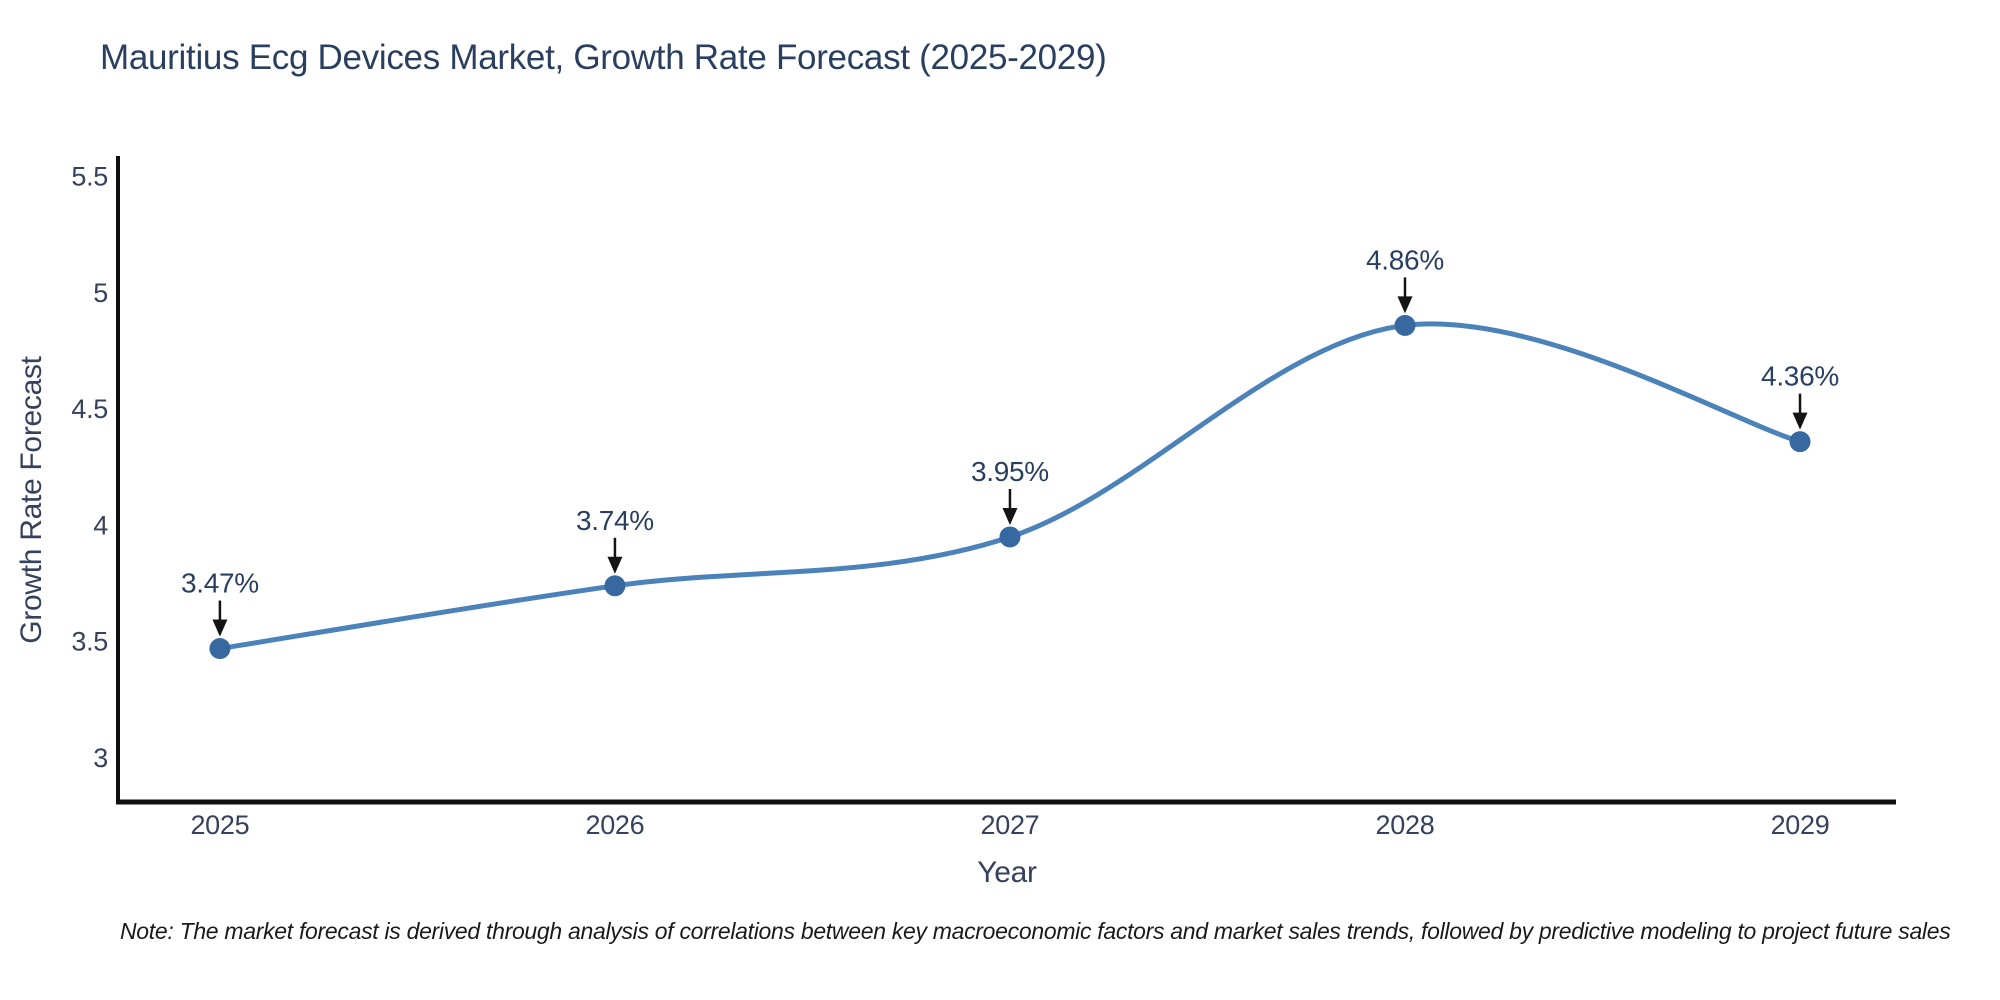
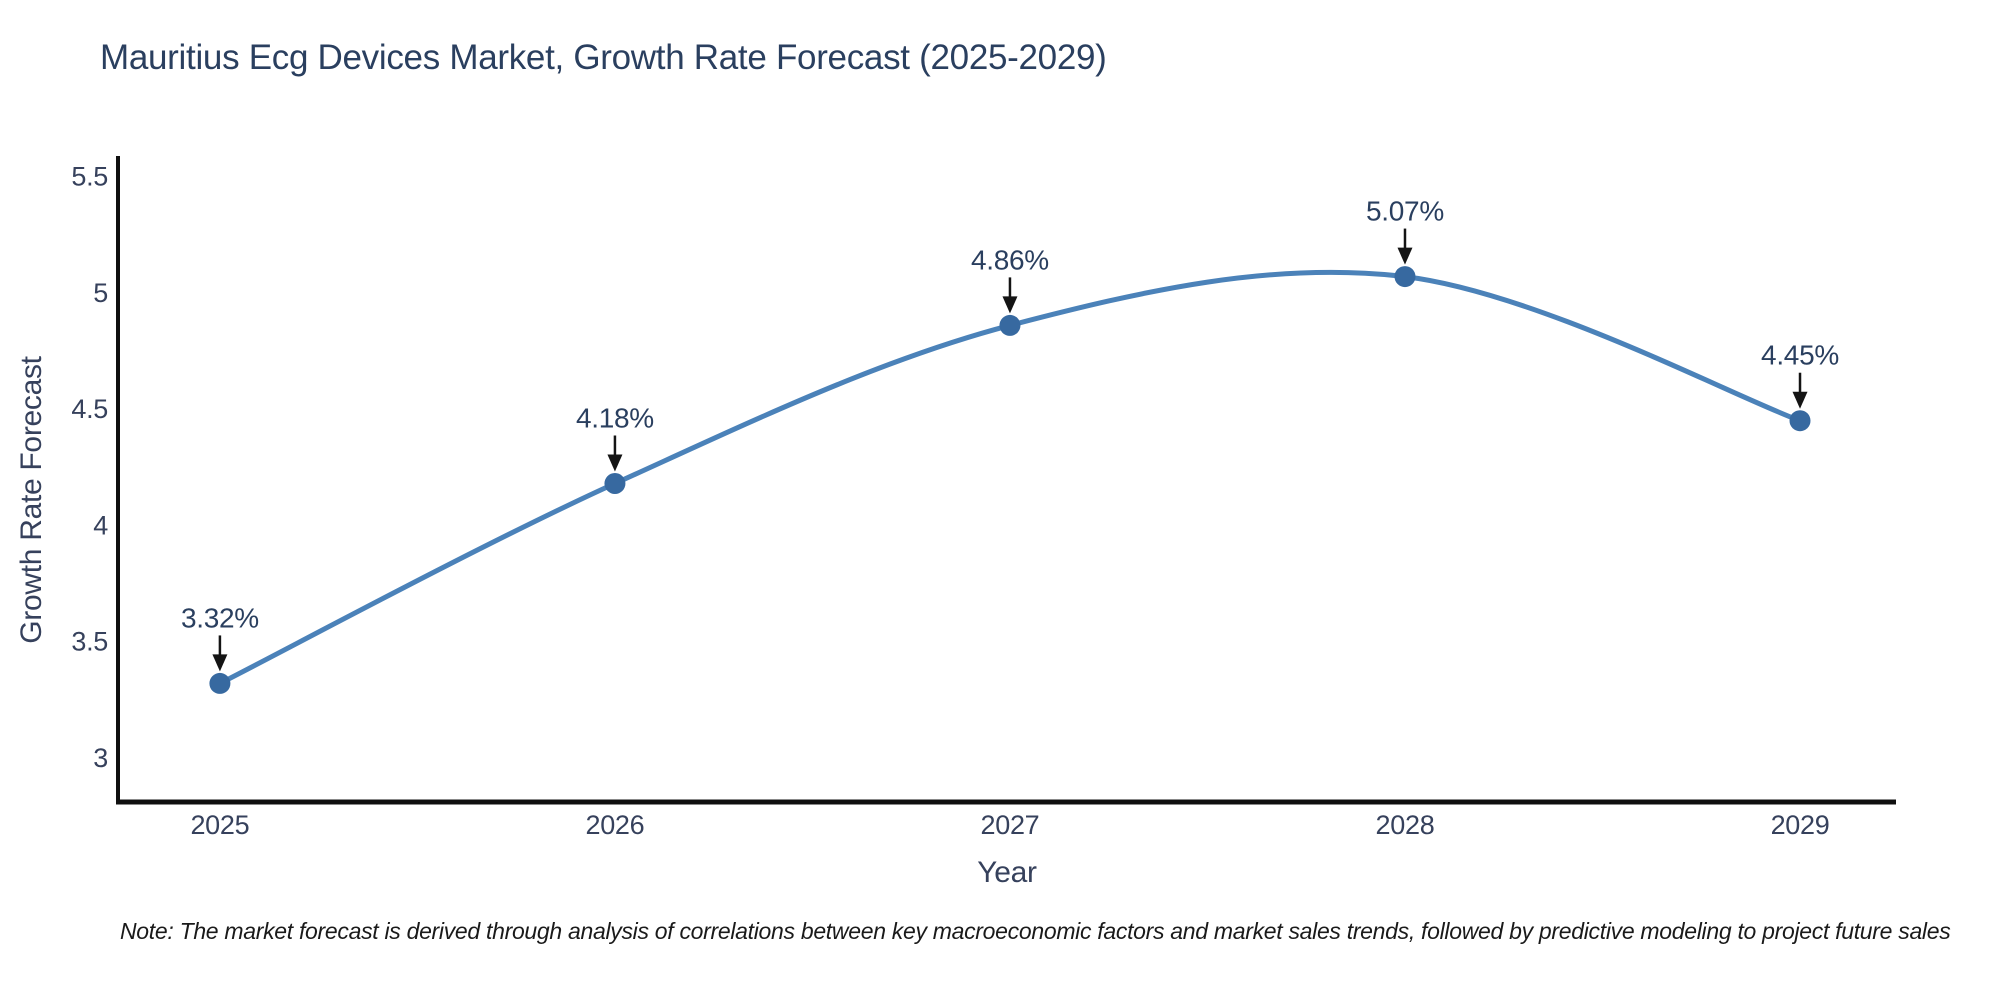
2025: 3.47% -> 3.32%
2026: 3.74% -> 4.18%
2027: 3.95% -> 4.86%
2028: 4.86% -> 5.07%
2029: 4.36% -> 4.45%
